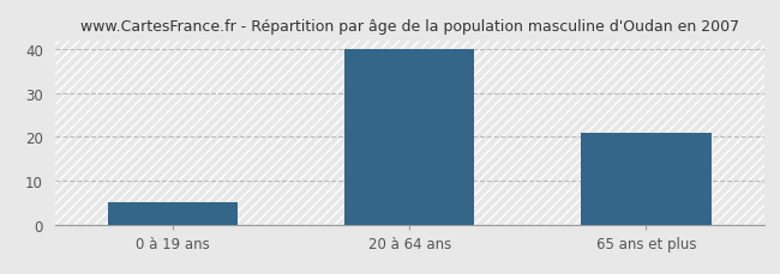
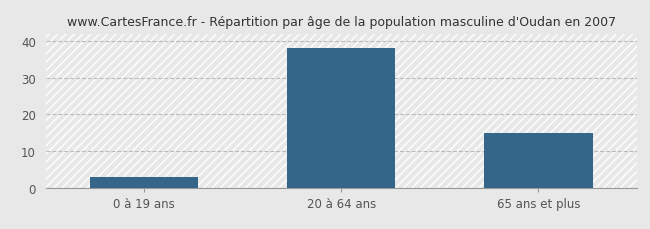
0 à 19 ans: 5 -> 3
20 à 64 ans: 40 -> 38
65 ans et plus: 21 -> 15
